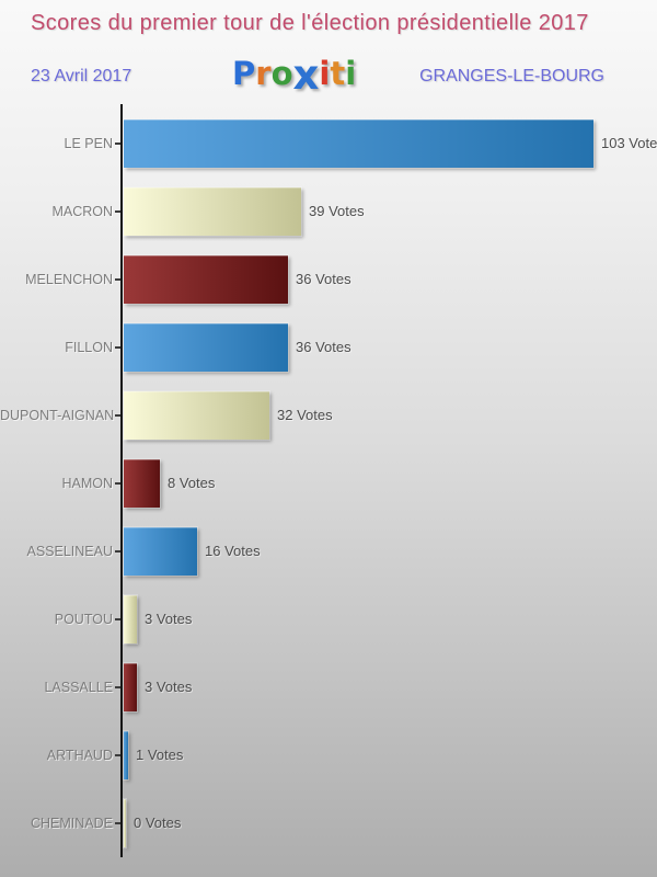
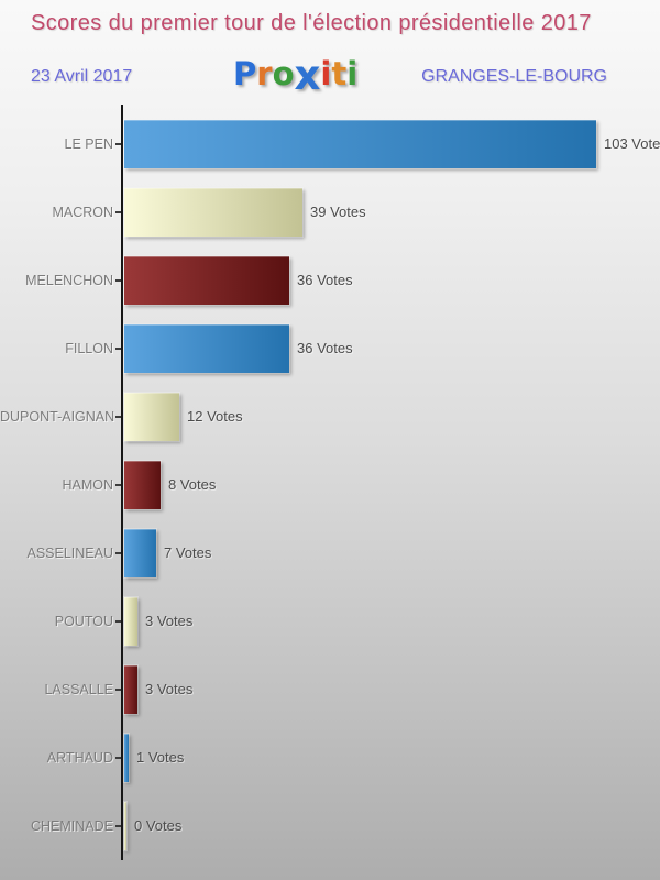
DUPONT-AIGNAN: 32 -> 12
ASSELINEAU: 16 -> 7
